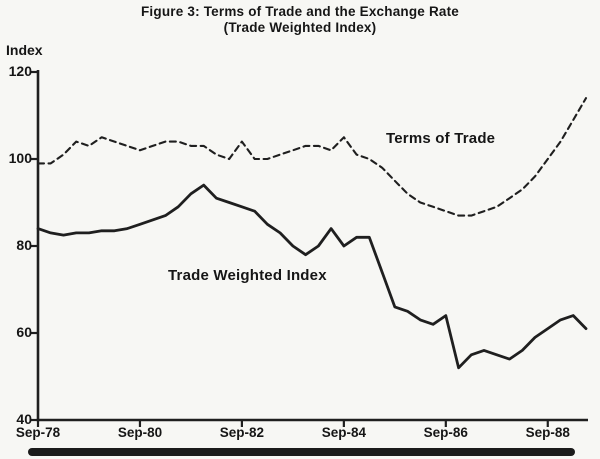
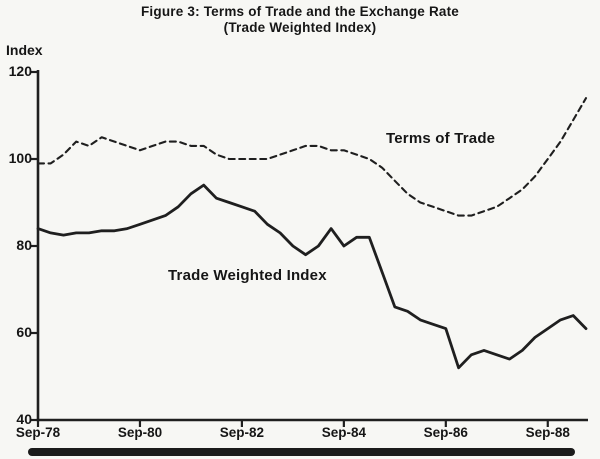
Terms of Trade/Sep-82: 104 -> 100
Terms of Trade/Sep-84: 105 -> 102
Trade Weighted Index/Sep-86: 64 -> 61
